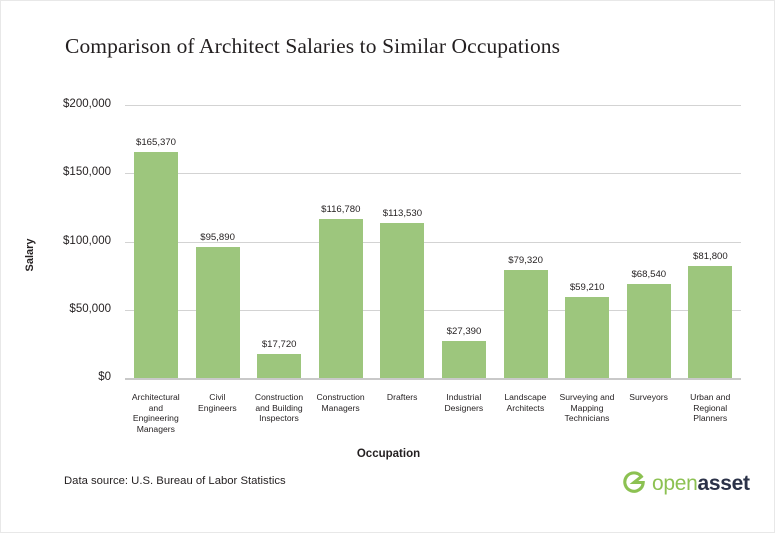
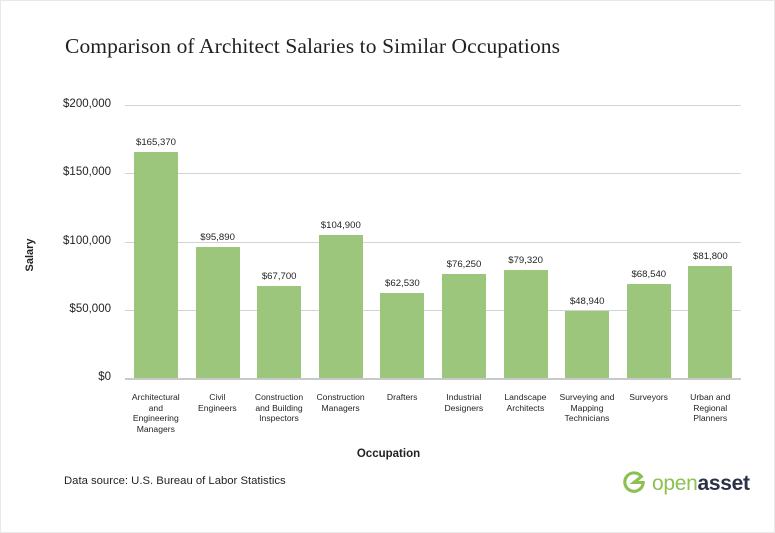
Construction and Building Inspectors: $17,720 -> $67,700
Construction Managers: $116,780 -> $104,900
Drafters: $113,530 -> $62,530
Industrial Designers: $27,390 -> $76,250
Surveying and Mapping Technicians: $59,210 -> $48,940
